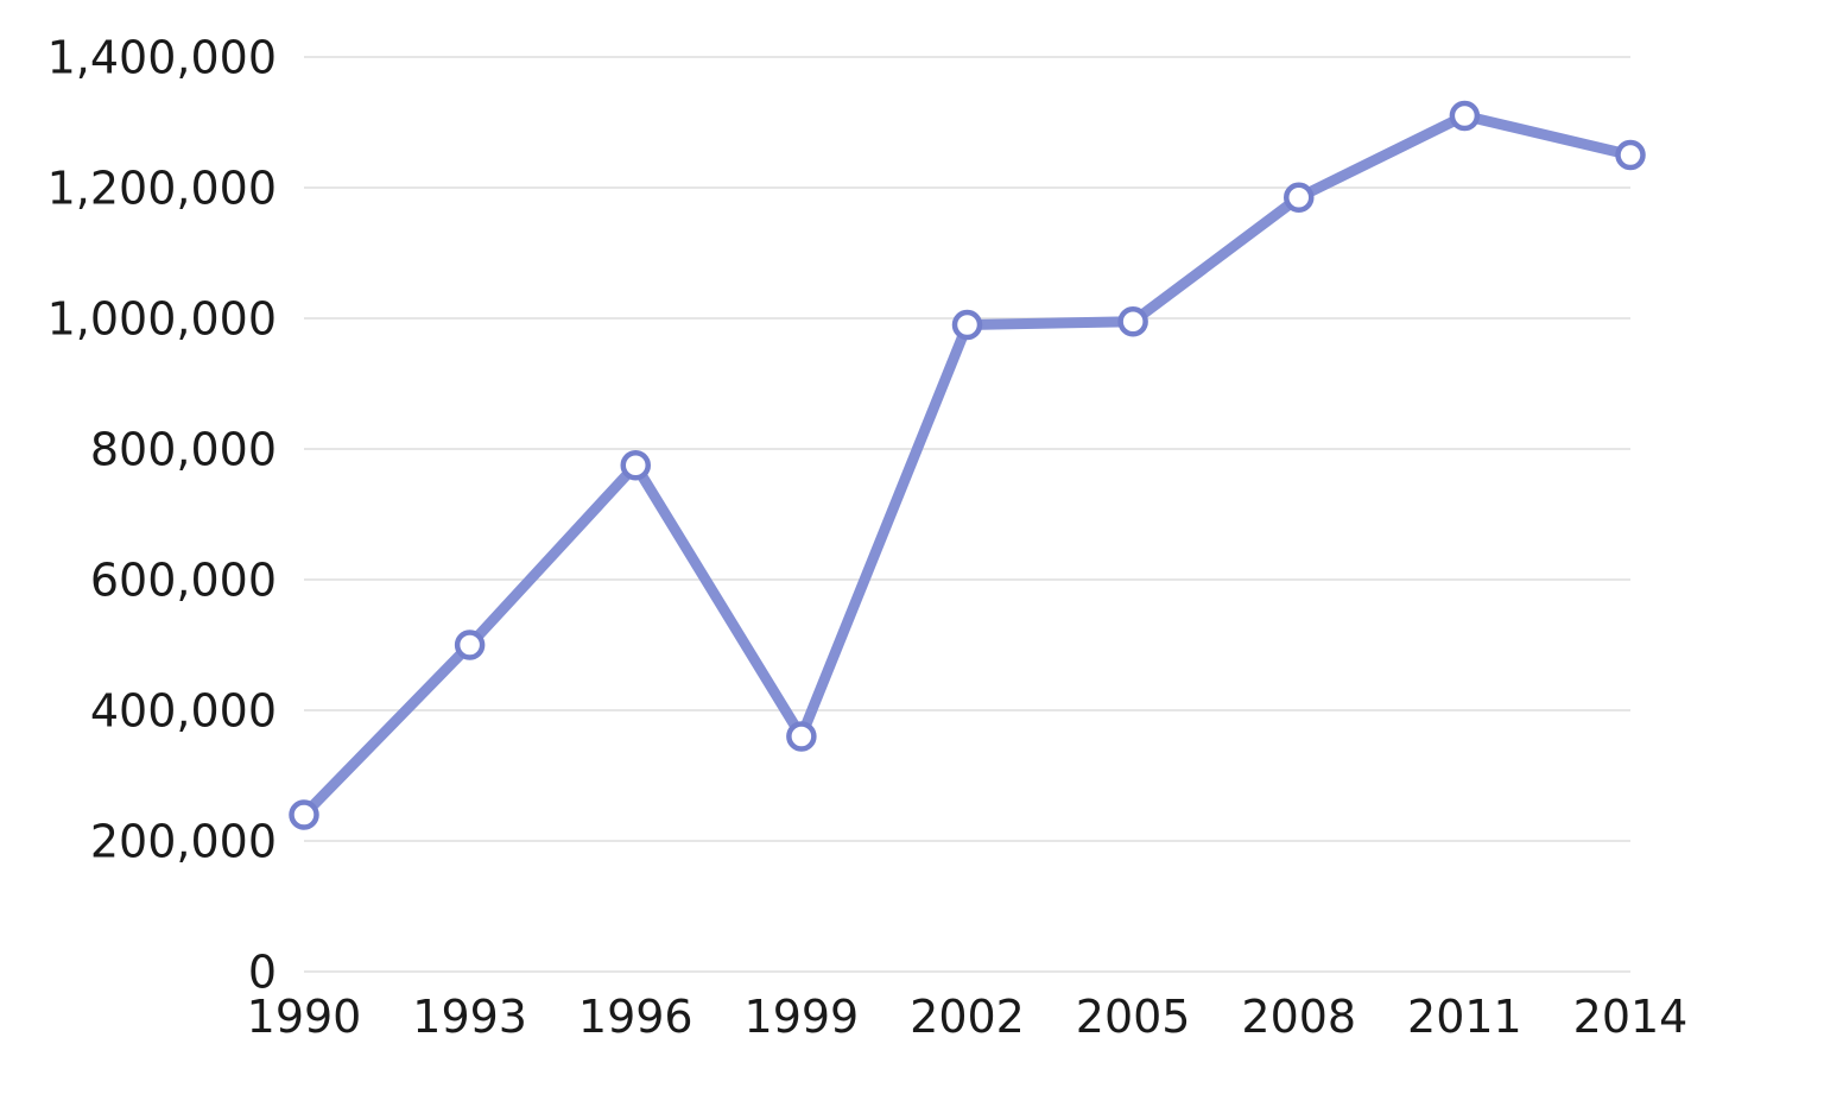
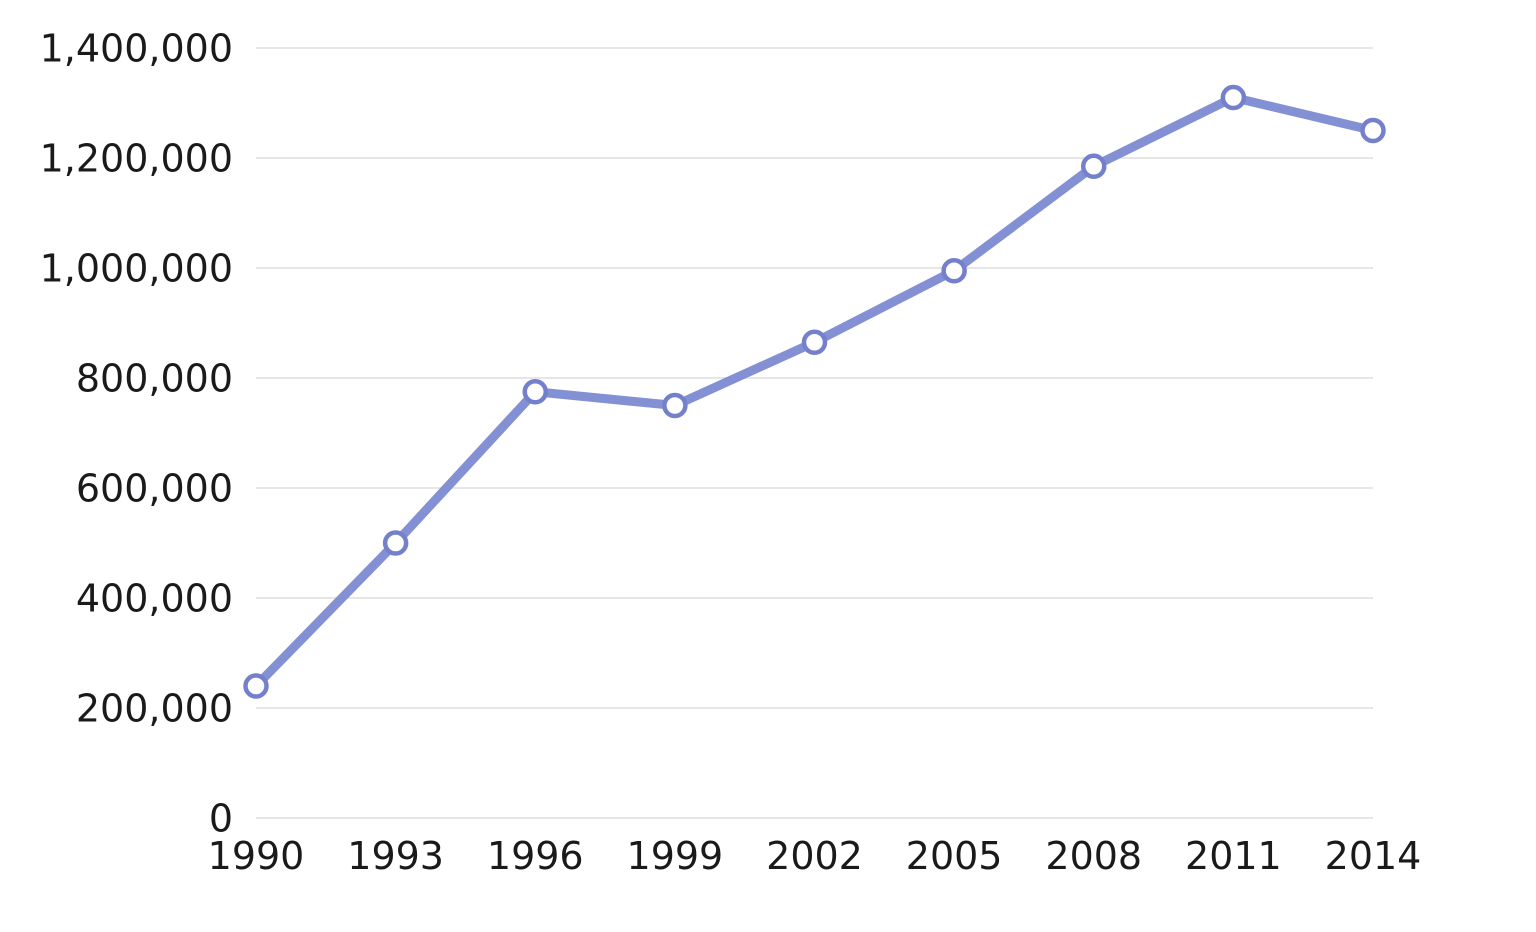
1999: 360000 -> 750000
2002: 990000 -> 860000
